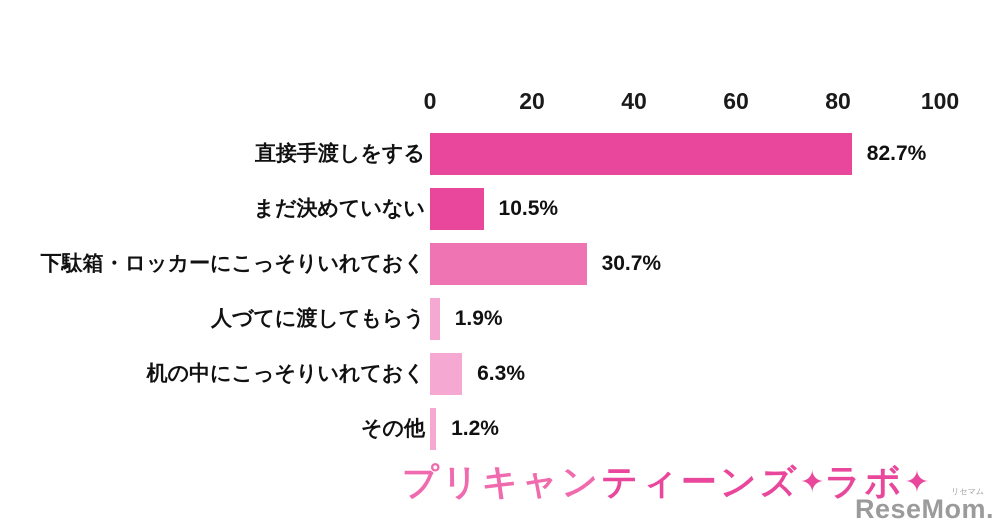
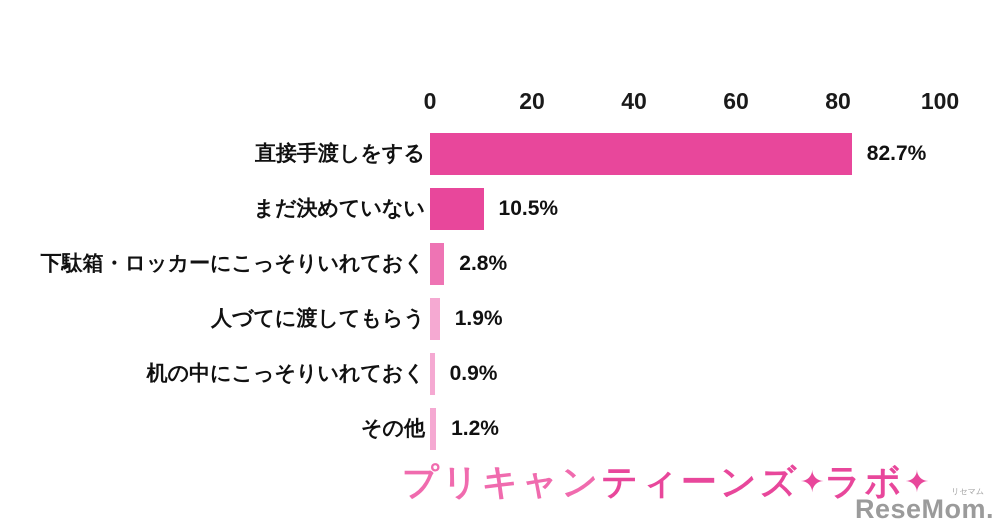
下駄箱・ロッカーにこっそりいれておく: 30.7% -> 2.8%
机の中にこっそりいれておく: 6.3% -> 0.9%
